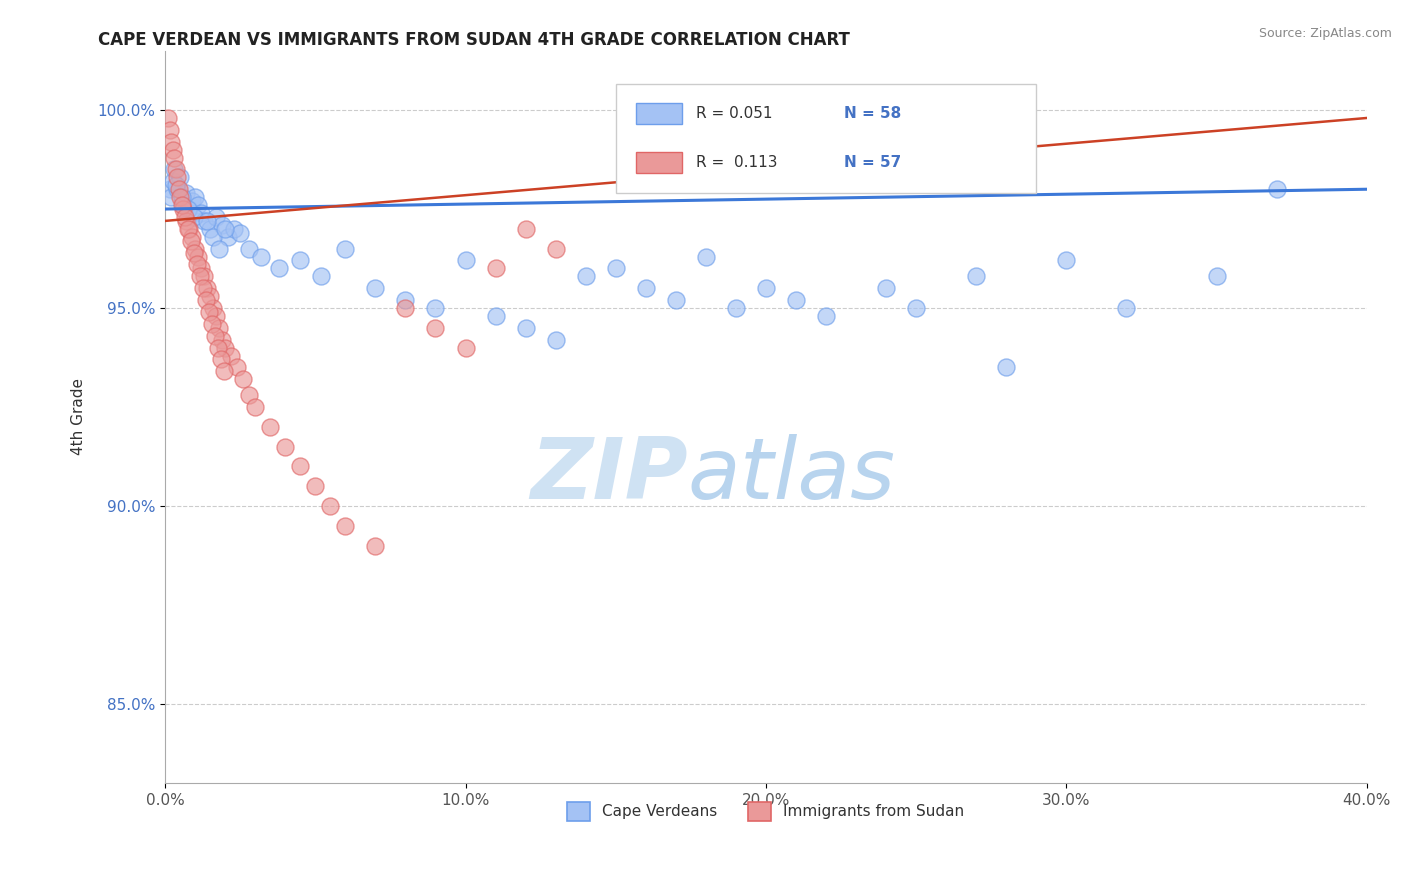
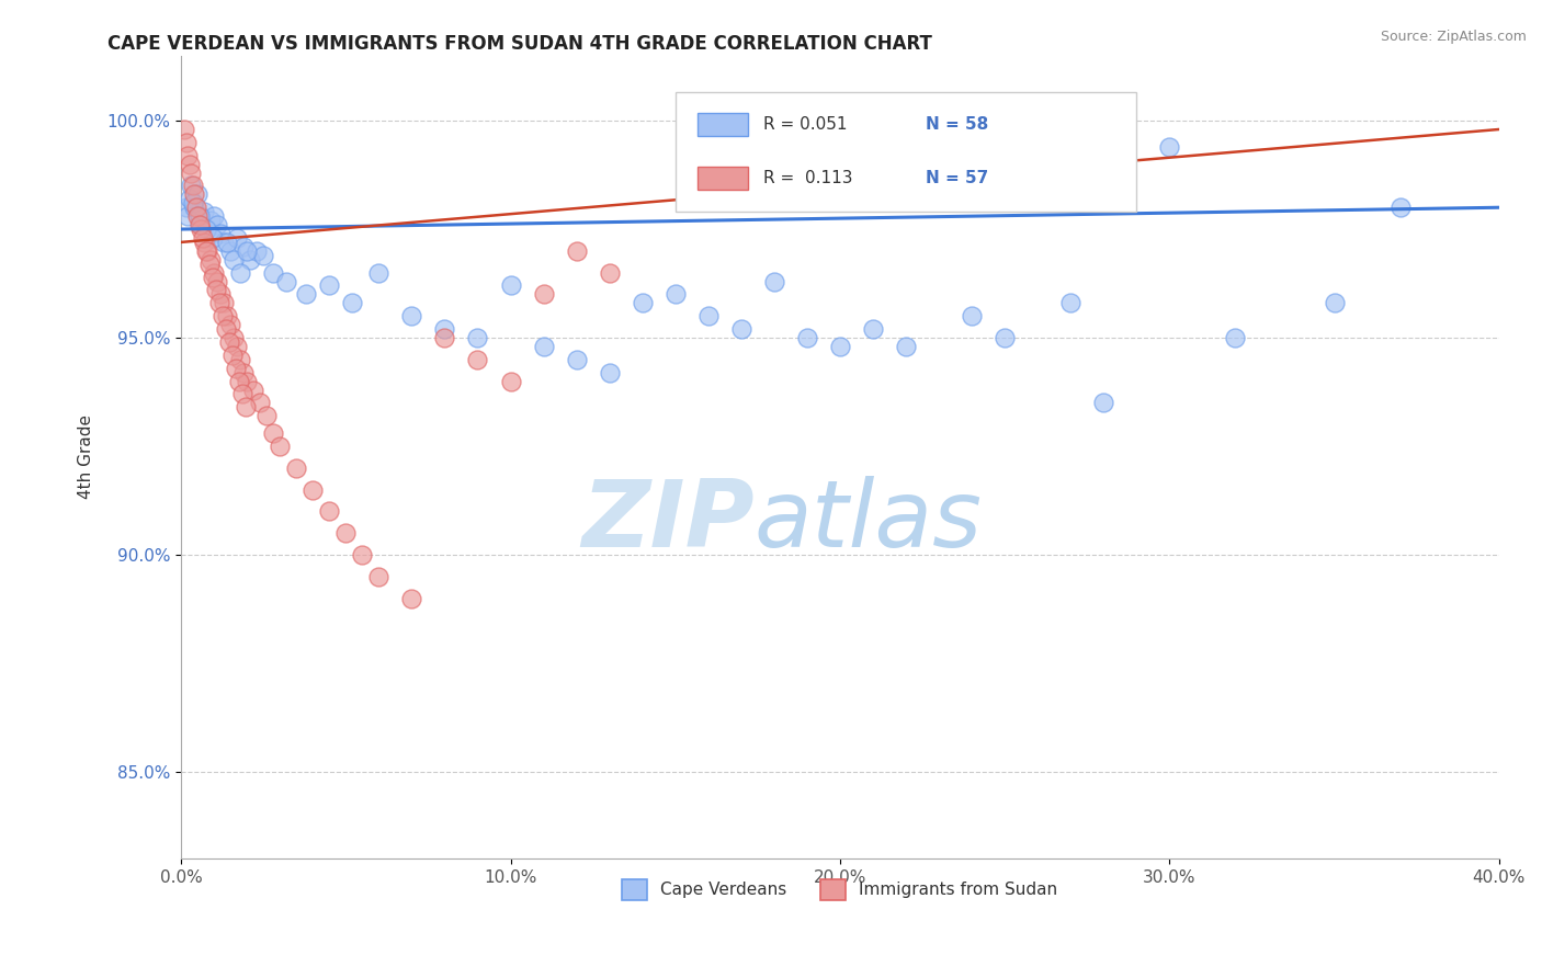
Cape Verdeans/20.0%: 95.5% -> 94.8%
Cape Verdeans/30.0%: 96.2% -> 99.4%
